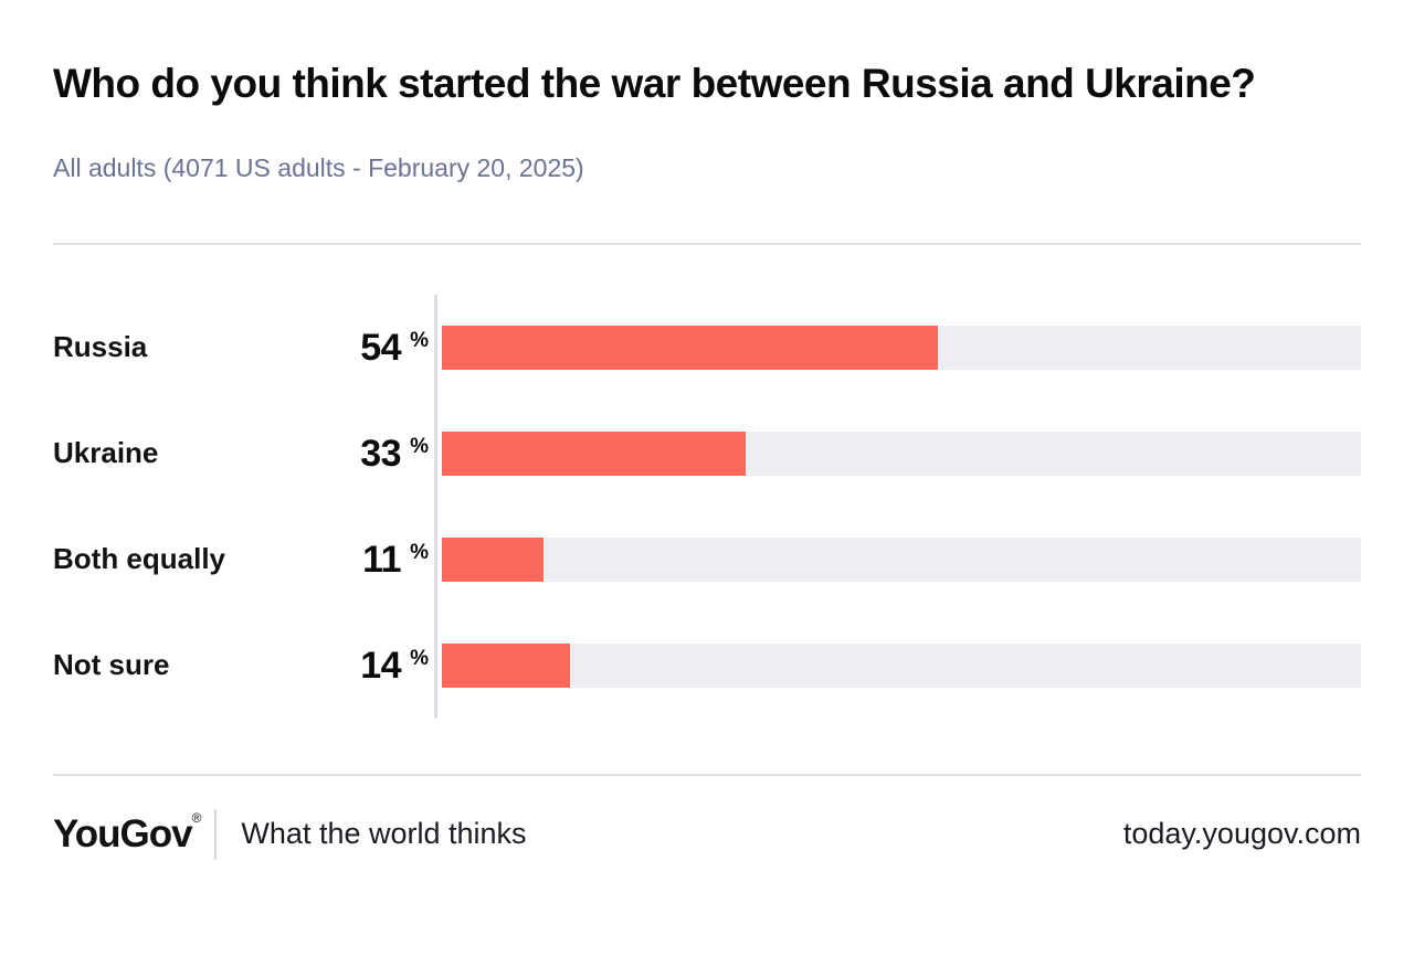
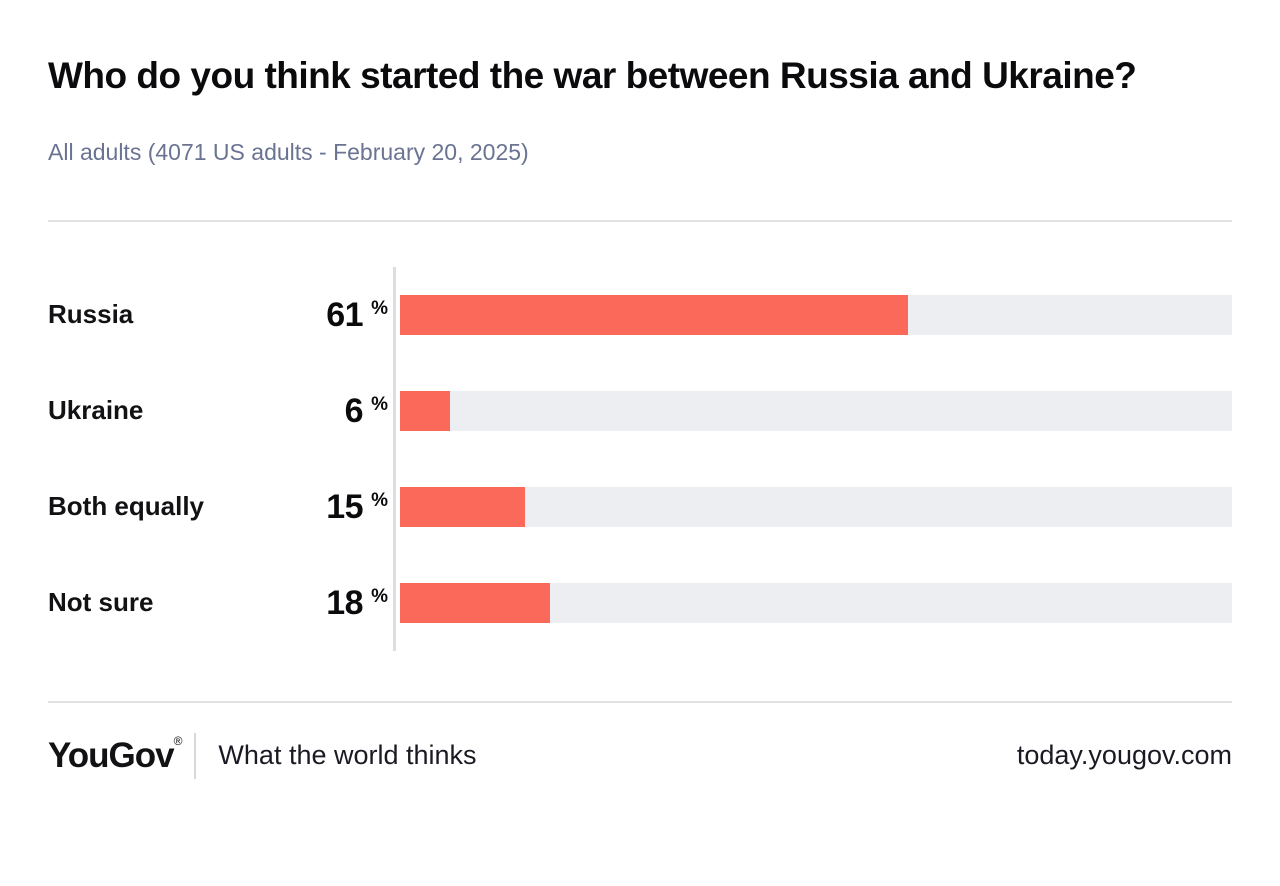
Russia: 54 -> 61
Ukraine: 33 -> 6
Both equally: 11 -> 15
Not sure: 14 -> 18
